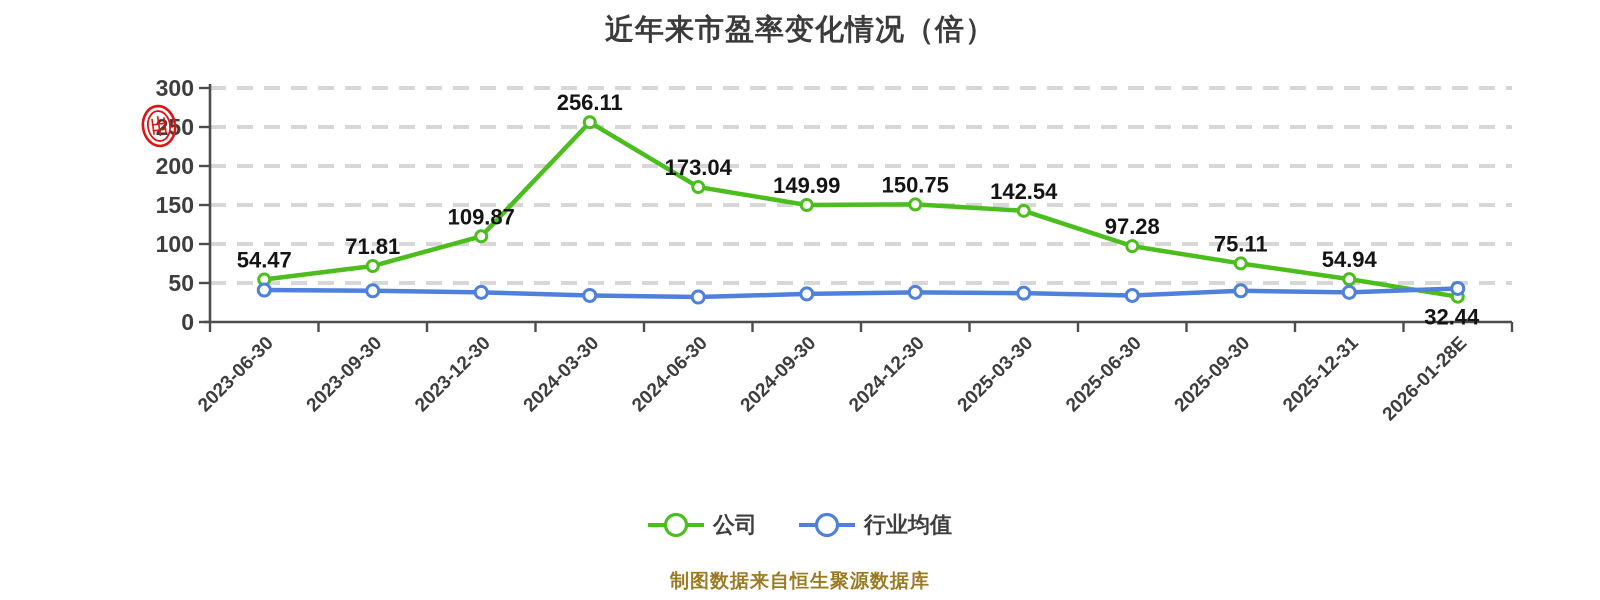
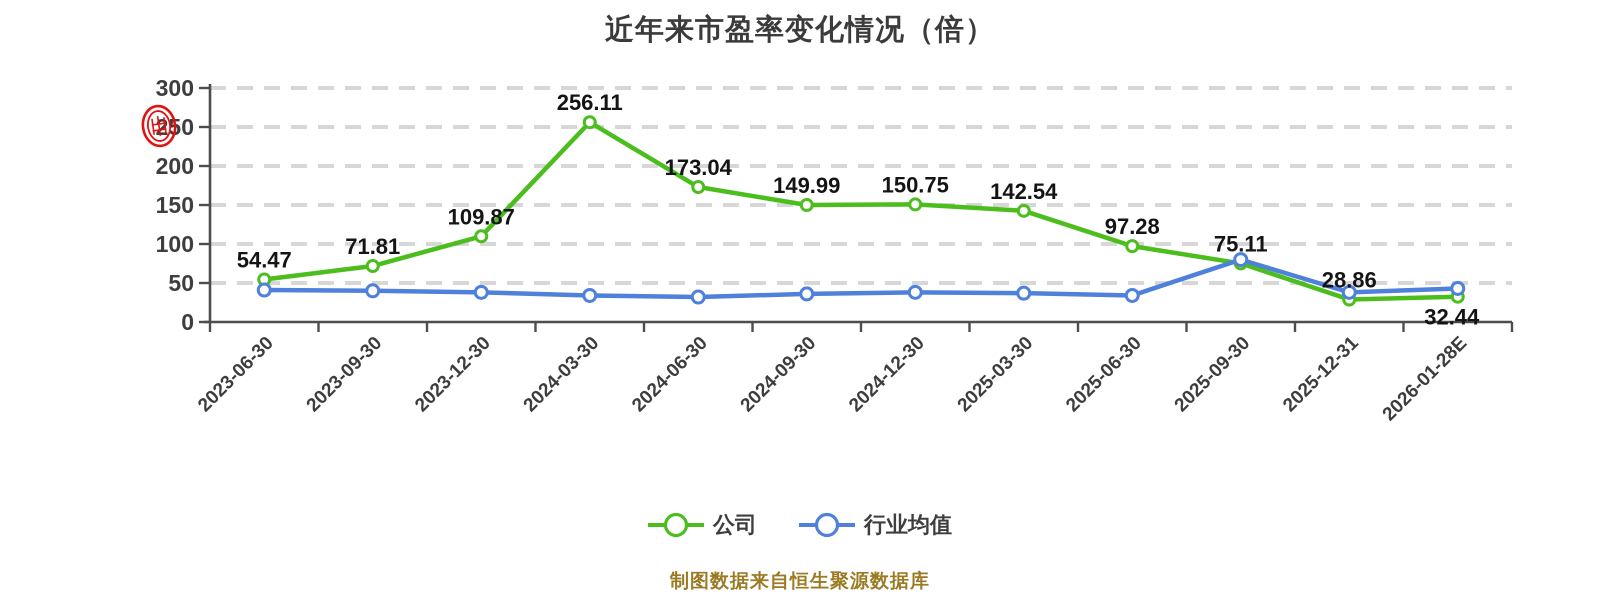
行业均值/2025-09-30: 40 -> 80
公司/2025-12-31: 54.94 -> 28.86
